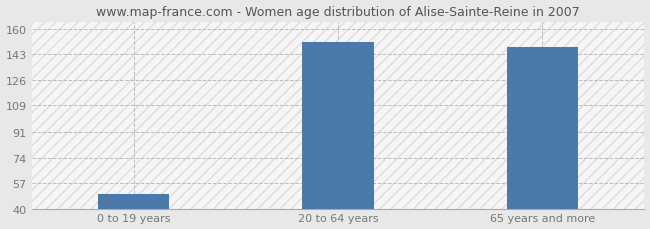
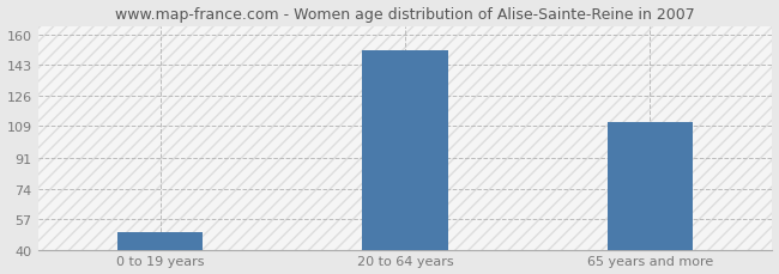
65 years and more: 148 -> 111
